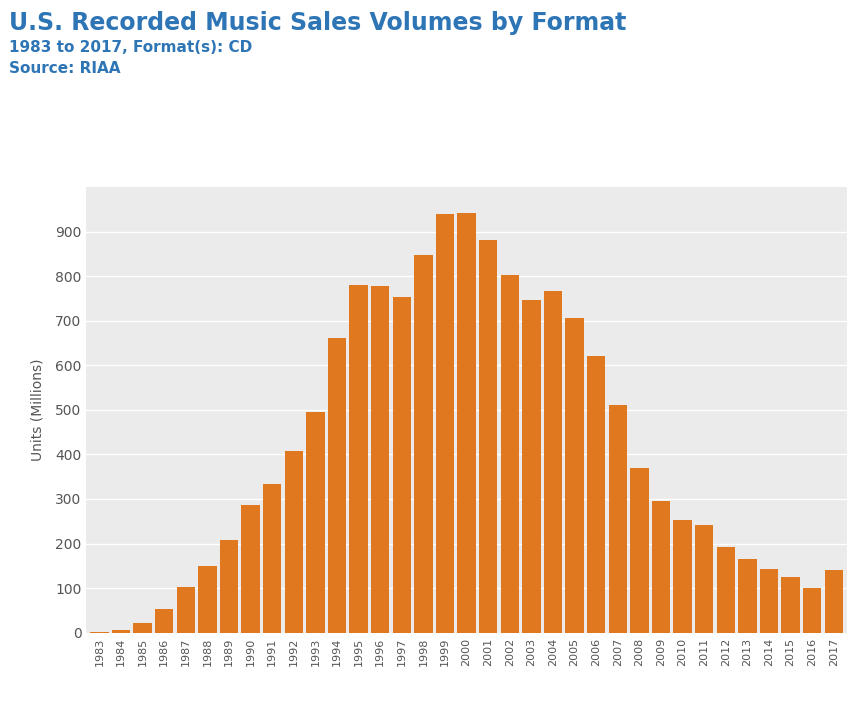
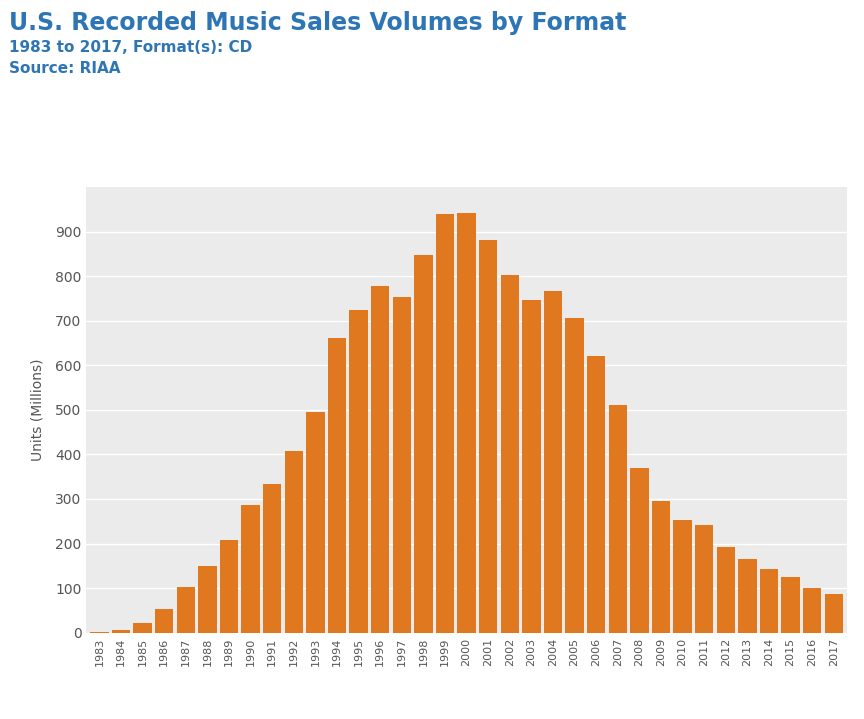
1995: 780 -> 723
2017: 140 -> 88
